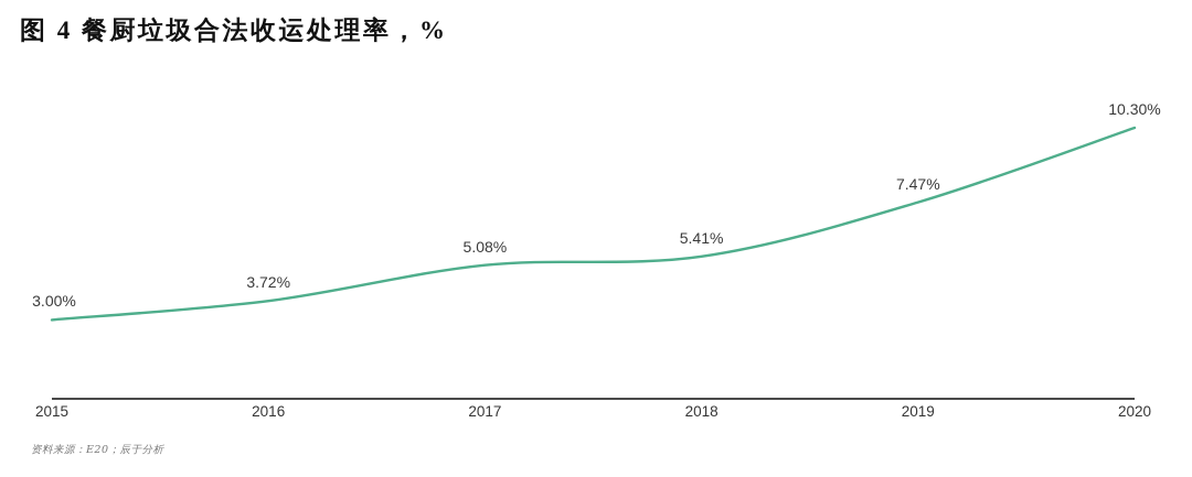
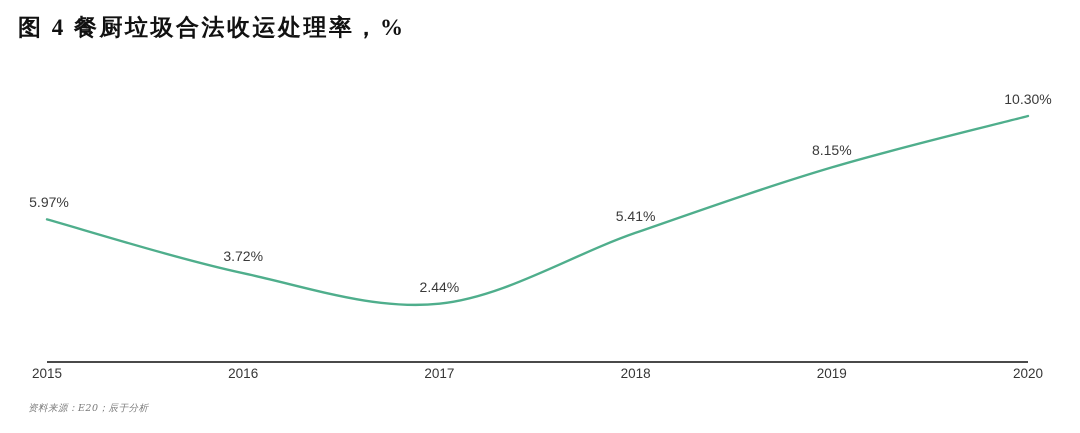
2015: 3.00% -> 5.97%
2017: 5.08% -> 2.44%
2019: 7.47% -> 8.15%
